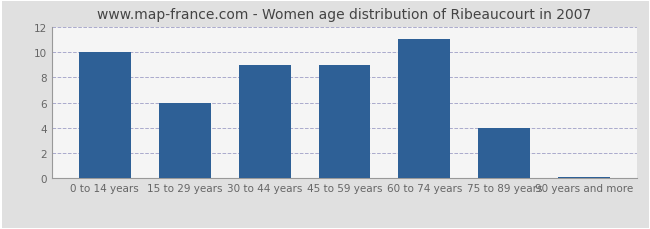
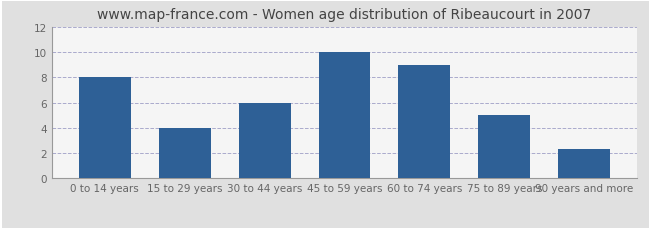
0 to 14 years: 10.0 -> 8.0
15 to 29 years: 6.0 -> 4.0
30 to 44 years: 9.0 -> 6.0
45 to 59 years: 9.0 -> 10.0
60 to 74 years: 11.0 -> 9.0
75 to 89 years: 4.0 -> 5.0
90 years and more: 0.1 -> 2.3
